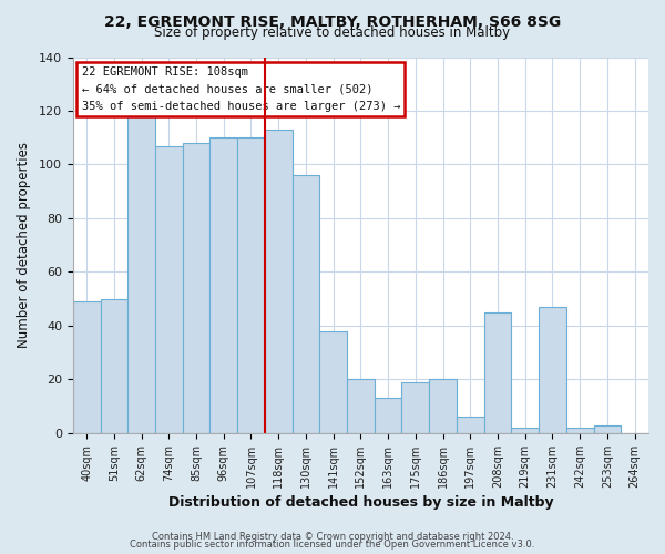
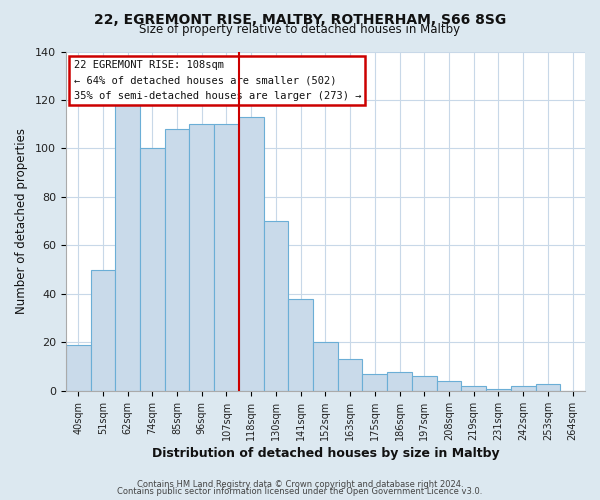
40sqm: 49 -> 19
74sqm: 107 -> 100
130sqm: 96 -> 70
175sqm: 19 -> 7
186sqm: 20 -> 8
208sqm: 45 -> 4
231sqm: 47 -> 1
